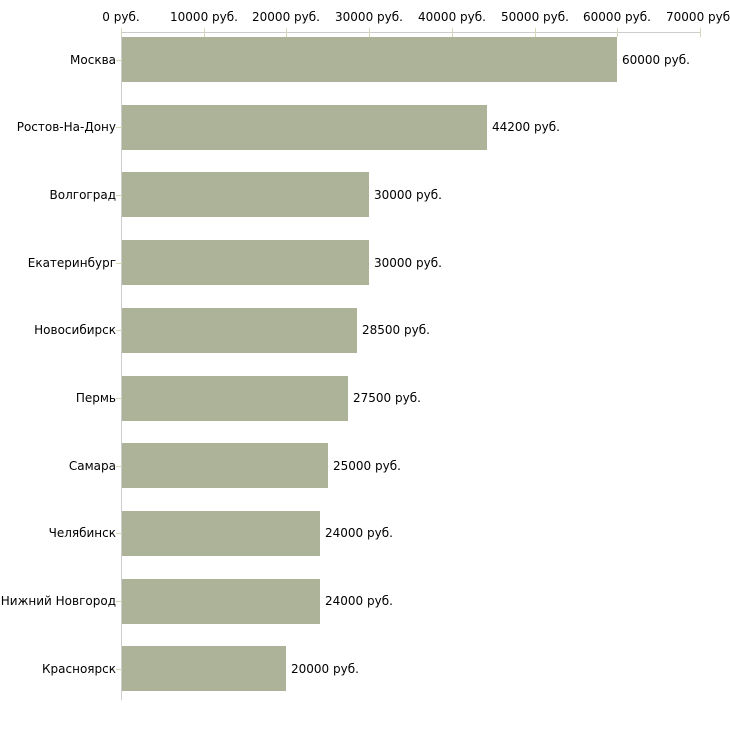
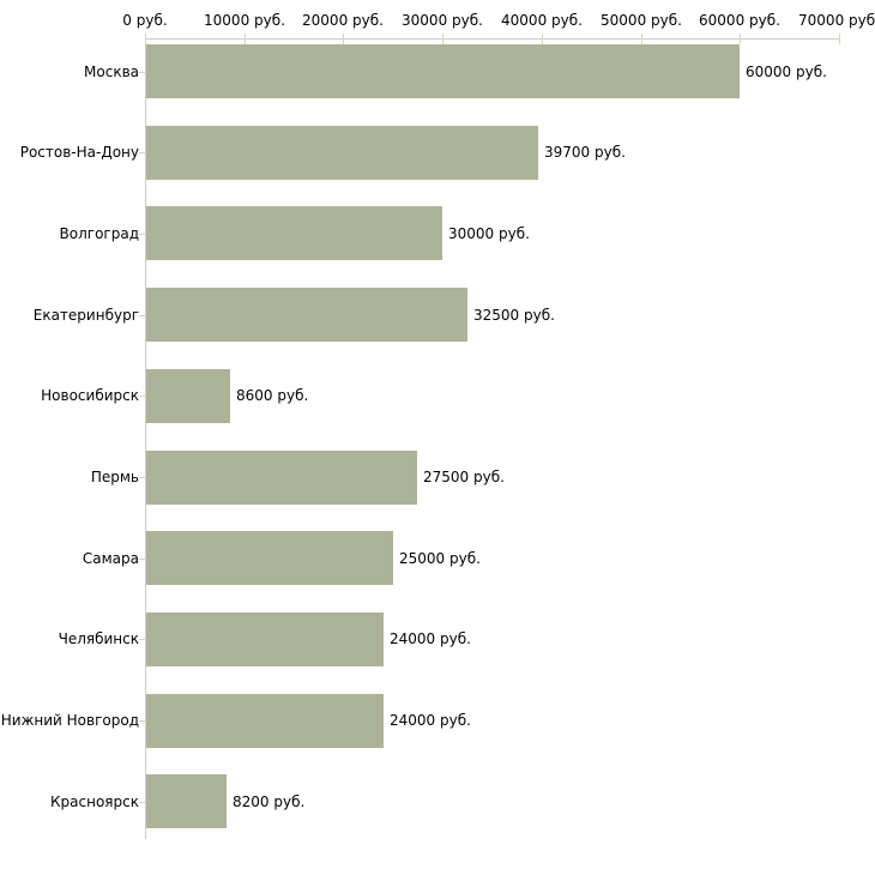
Ростов-На-Дону: 44200 -> 39700
Екатеринбург: 30000 -> 32500
Новосибирск: 28500 -> 8600
Красноярск: 20000 -> 8200
